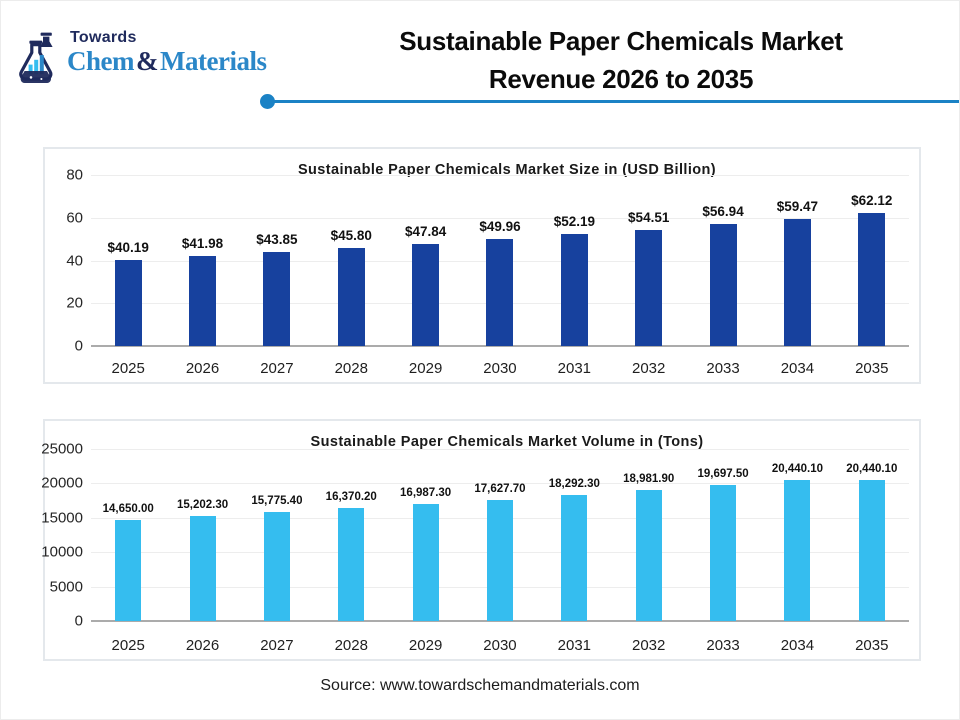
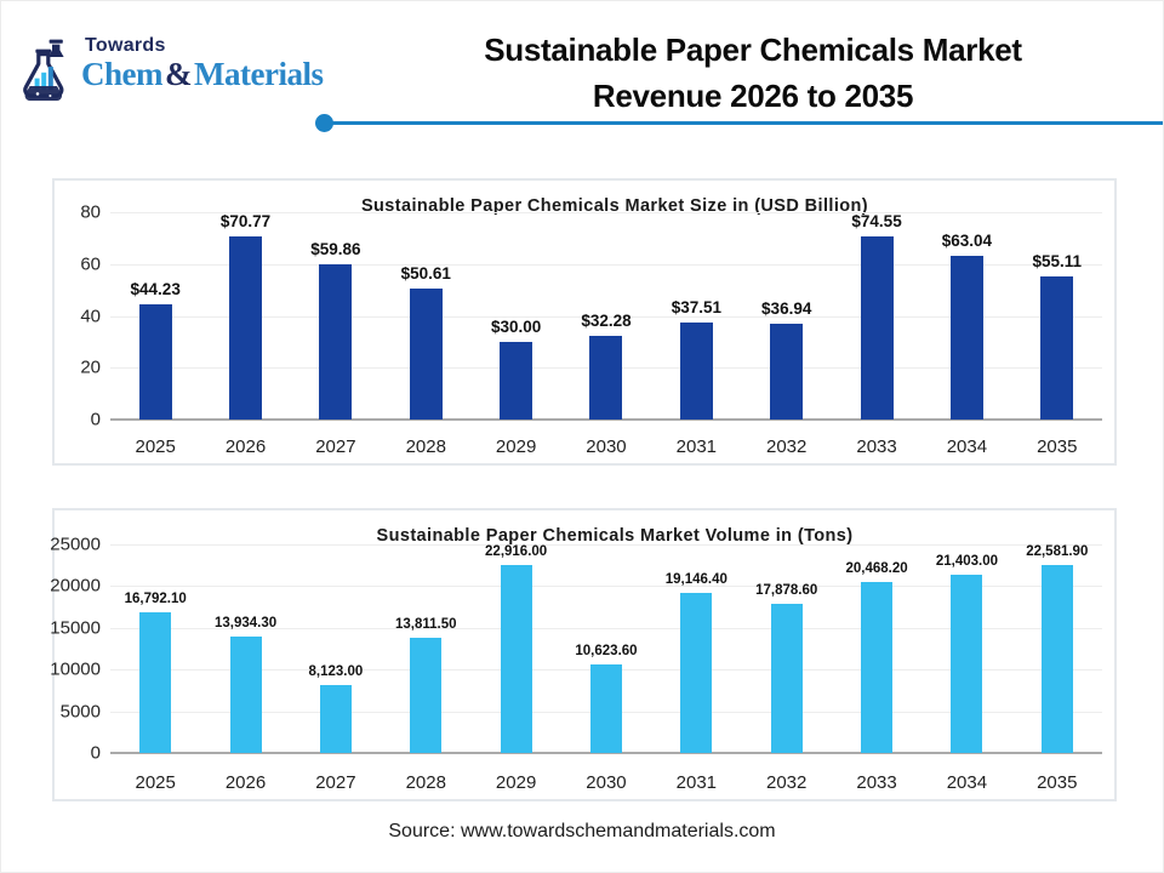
Sustainable Paper Chemicals Market Size in (USD Billion)/2025: $40.19 -> $44.23
Sustainable Paper Chemicals Market Size in (USD Billion)/2026: $41.98 -> $70.77
Sustainable Paper Chemicals Market Size in (USD Billion)/2027: $43.85 -> $59.86
Sustainable Paper Chemicals Market Size in (USD Billion)/2028: $45.80 -> $50.61
Sustainable Paper Chemicals Market Size in (USD Billion)/2029: $47.84 -> $30.00
Sustainable Paper Chemicals Market Size in (USD Billion)/2030: $49.96 -> $32.28
Sustainable Paper Chemicals Market Size in (USD Billion)/2031: $52.19 -> $37.51
Sustainable Paper Chemicals Market Size in (USD Billion)/2032: $54.51 -> $36.94
Sustainable Paper Chemicals Market Size in (USD Billion)/2033: $56.94 -> $74.55
Sustainable Paper Chemicals Market Size in (USD Billion)/2034: $59.47 -> $63.04
Sustainable Paper Chemicals Market Size in (USD Billion)/2035: $62.12 -> $55.11
Sustainable Paper Chemicals Market Volume in (Tons)/2025: 14,650.00 -> 16,792.10
Sustainable Paper Chemicals Market Volume in (Tons)/2026: 15,202.30 -> 13,934.30
Sustainable Paper Chemicals Market Volume in (Tons)/2027: 15,775.40 -> 8,123.00
Sustainable Paper Chemicals Market Volume in (Tons)/2028: 16,370.20 -> 13,811.50
Sustainable Paper Chemicals Market Volume in (Tons)/2029: 16,987.30 -> 22,916.00
Sustainable Paper Chemicals Market Volume in (Tons)/2030: 17,627.70 -> 10,623.60
Sustainable Paper Chemicals Market Volume in (Tons)/2031: 18,292.30 -> 19,146.40
Sustainable Paper Chemicals Market Volume in (Tons)/2032: 18,981.90 -> 17,878.60
Sustainable Paper Chemicals Market Volume in (Tons)/2033: 19,697.50 -> 20,468.20
Sustainable Paper Chemicals Market Volume in (Tons)/2034: 20,440.10 -> 21,403.00
Sustainable Paper Chemicals Market Volume in (Tons)/2035: 20,440.10 -> 22,581.90
